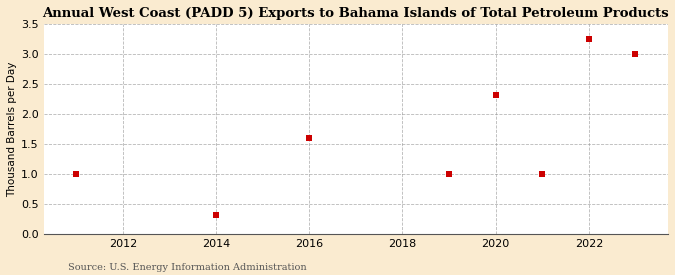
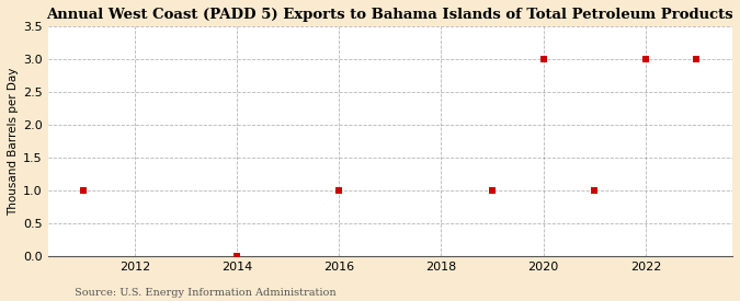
2014: 0.32 -> 0.00
2016: 1.60 -> 1.00
2020: 2.32 -> 3.00
2022: 3.24 -> 3.00
